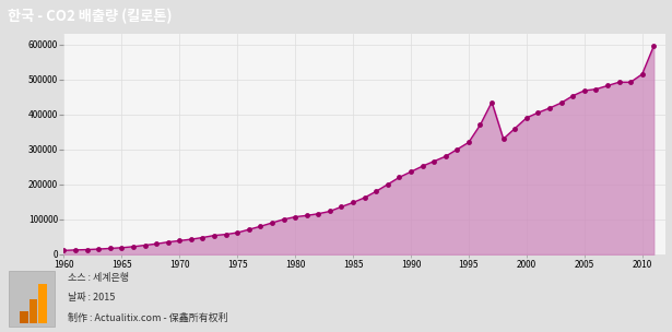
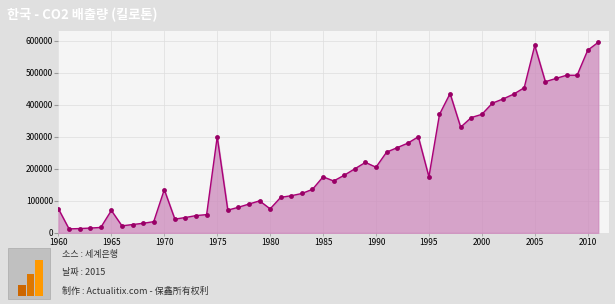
1960: 11000 -> 75000
1965: 19000 -> 70000
1970: 39000 -> 135000
1975: 62000 -> 300000
1980: 107000 -> 75000
1985: 148000 -> 175000
1990: 236000 -> 205000
1995: 320000 -> 175000
2000: 390000 -> 370000
2005: 468000 -> 585000
2010: 515000 -> 570000
